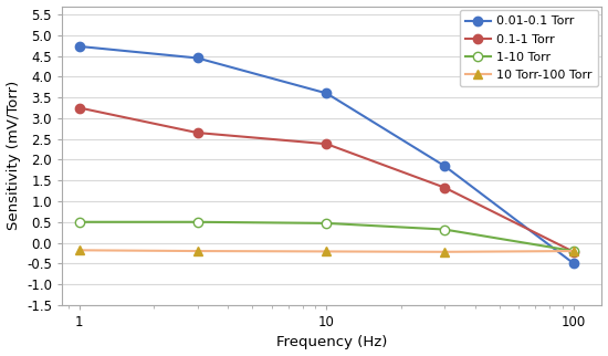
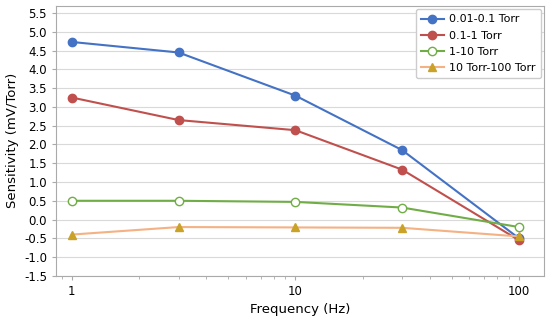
10 Torr-100 Torr/1: -0.18 -> -0.40
0.01-0.1 Torr/10: 3.60 -> 3.30
0.1-1 Torr/100: -0.22 -> -0.55
10 Torr-100 Torr/100: -0.20 -> -0.45
